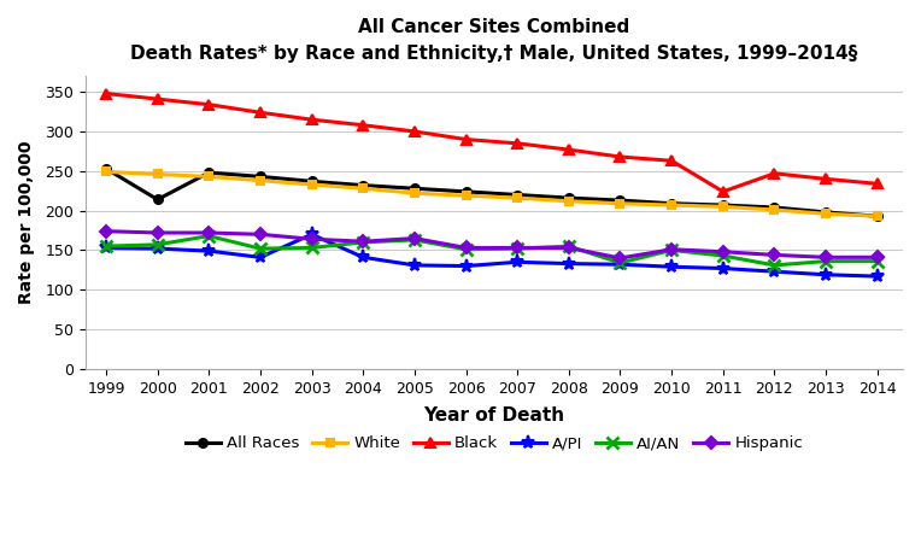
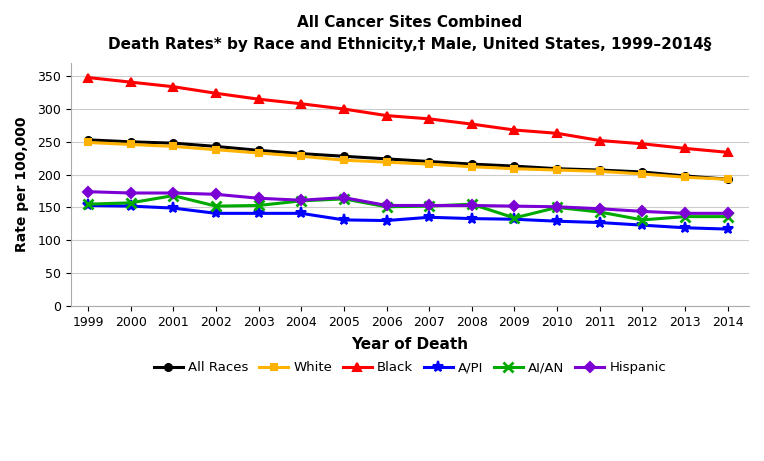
All Races/2000: 214 -> 250
A/PI/2003: 170 -> 141
Hispanic/2009: 140 -> 152
Black/2011: 224 -> 252
